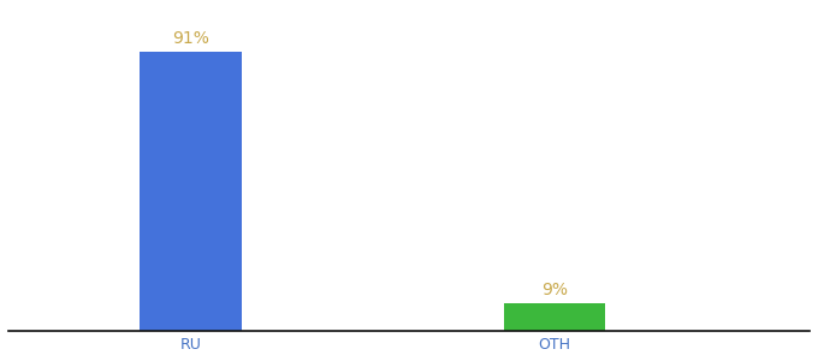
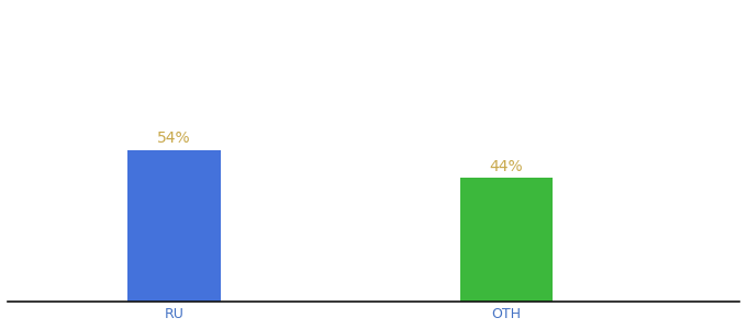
RU: 91% -> 54%
OTH: 9% -> 44%
